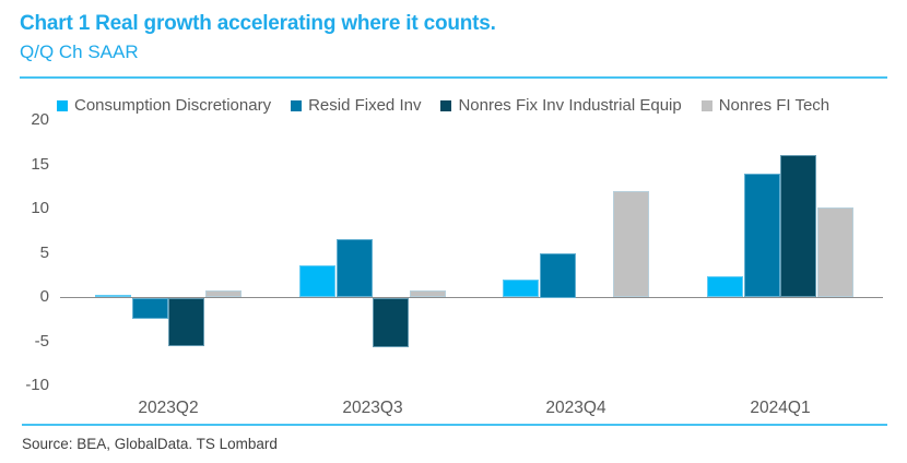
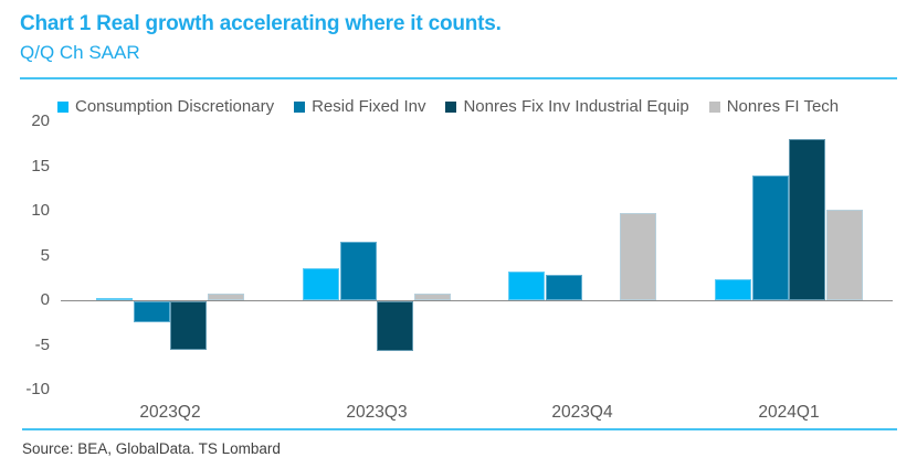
Consumption Discretionary/2023Q4: 2 -> 3
Resid Fixed Inv/2023Q4: 5 -> 3
Nonres FI Tech/2023Q4: 12 -> 10
Nonres Fix Inv Industrial Equip/2024Q1: 16 -> 18
